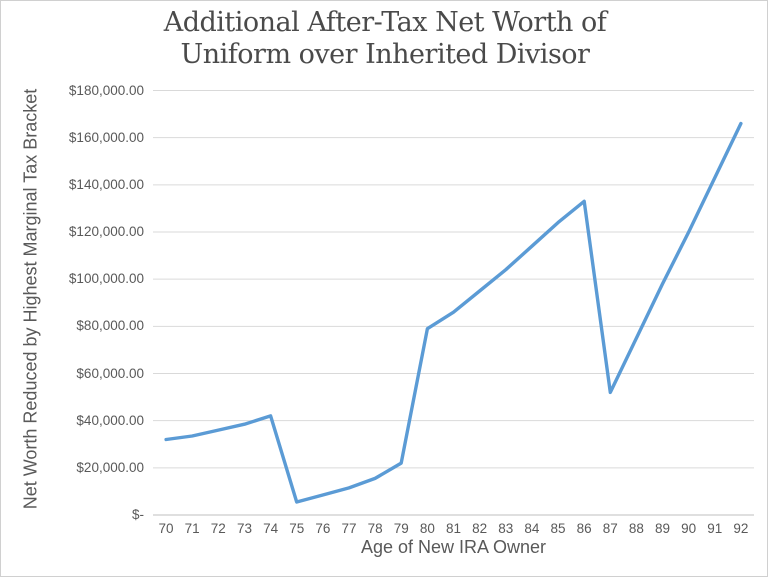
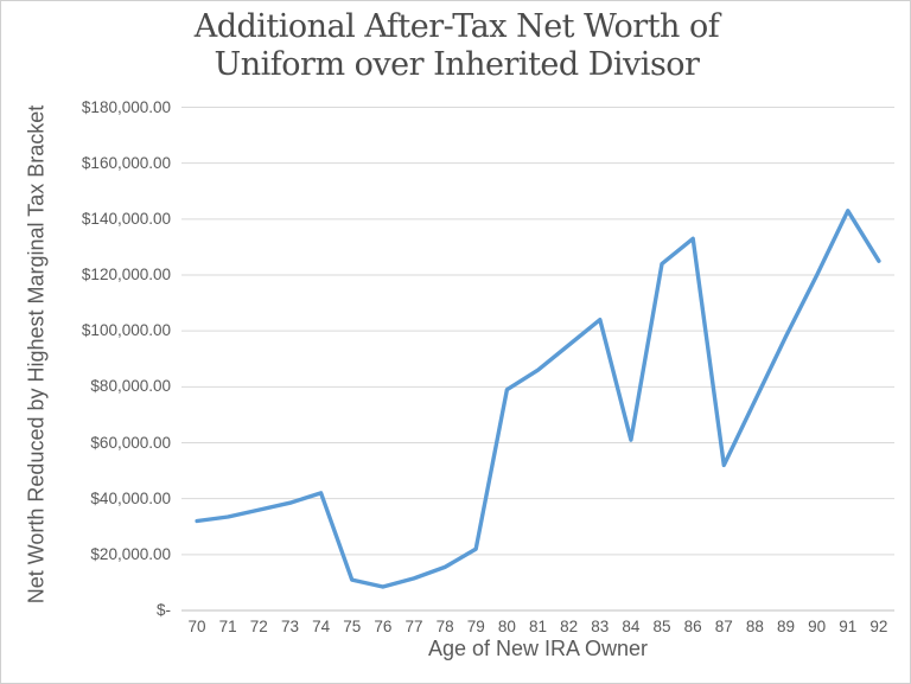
75: $6000 -> $11000
84: $114000 -> $61000
92: $166000 -> $125000
